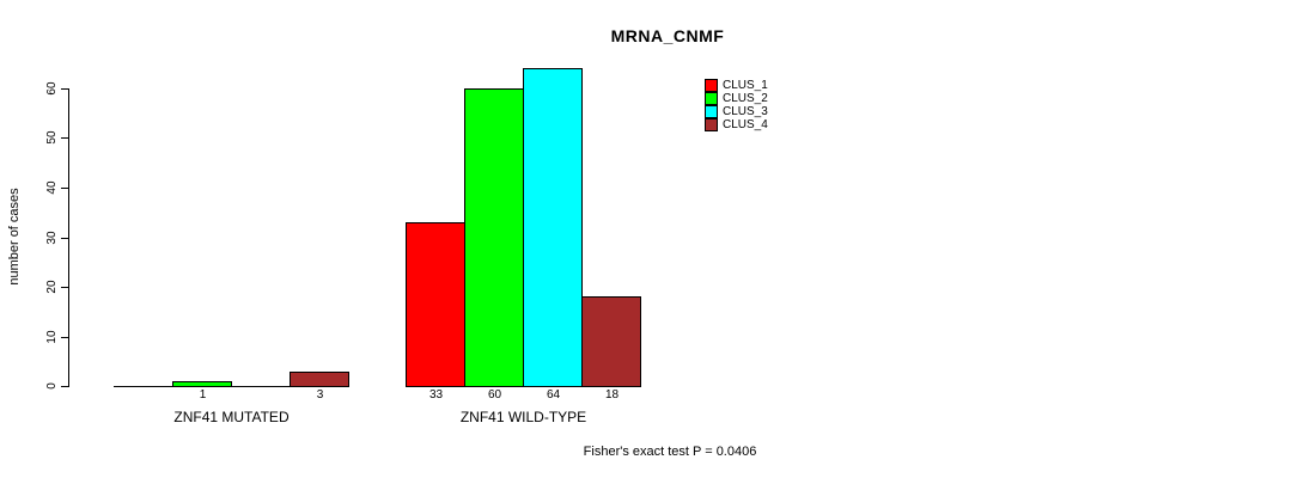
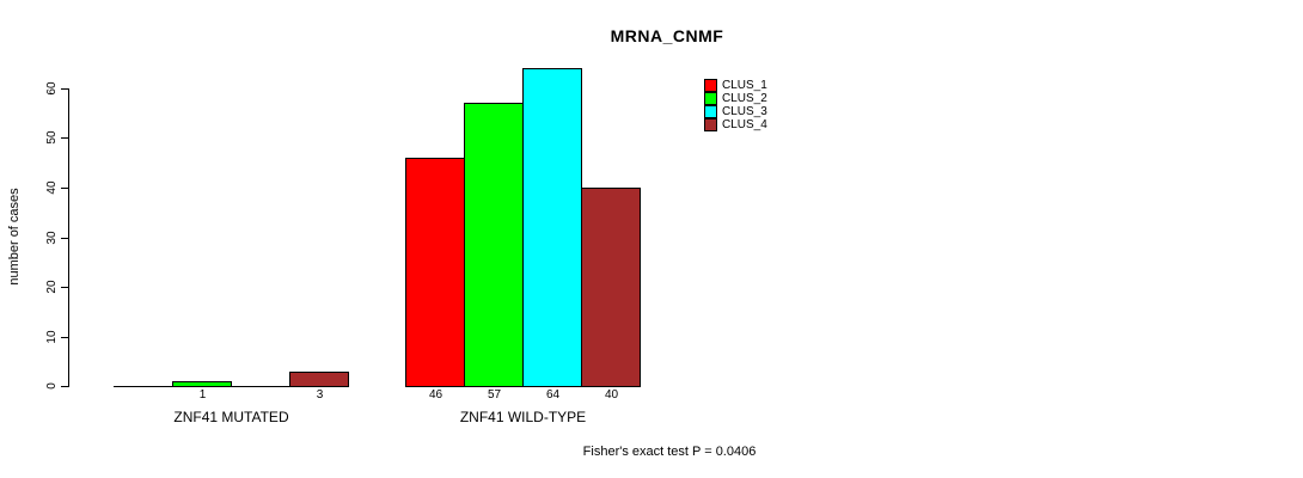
CLUS_1/ZNF41 WILD-TYPE: 33 -> 46
CLUS_2/ZNF41 WILD-TYPE: 60 -> 57
CLUS_4/ZNF41 WILD-TYPE: 18 -> 40
